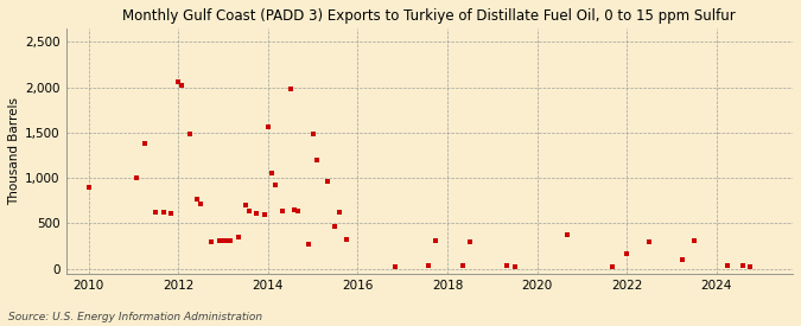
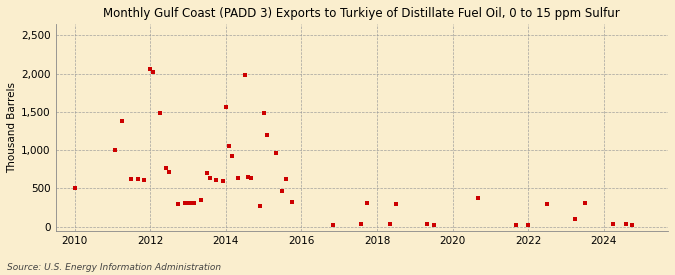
2010: 900 -> 500
2022: 160 -> 20
